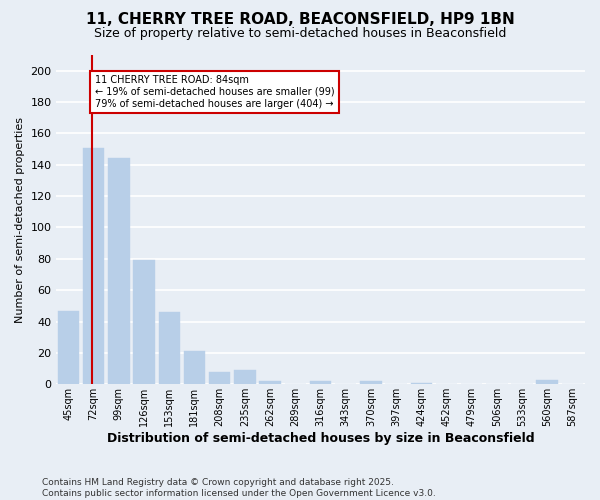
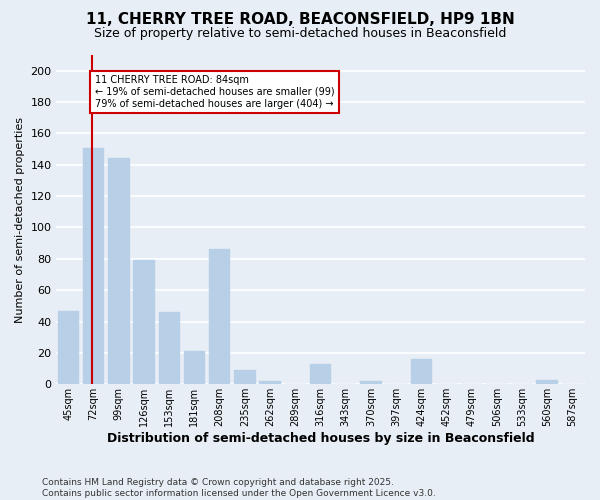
208sqm: 8 -> 86
316sqm: 2 -> 13
424sqm: 1 -> 16
